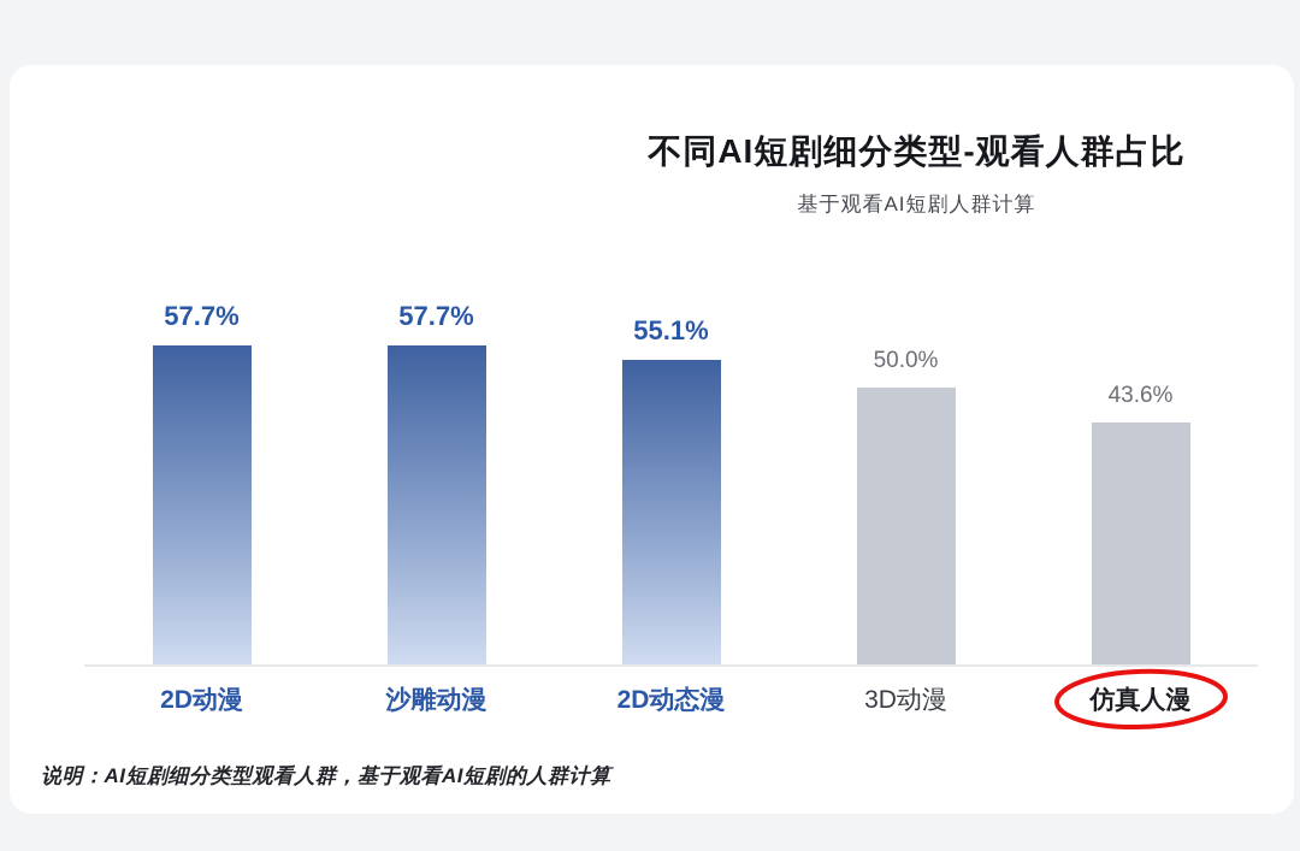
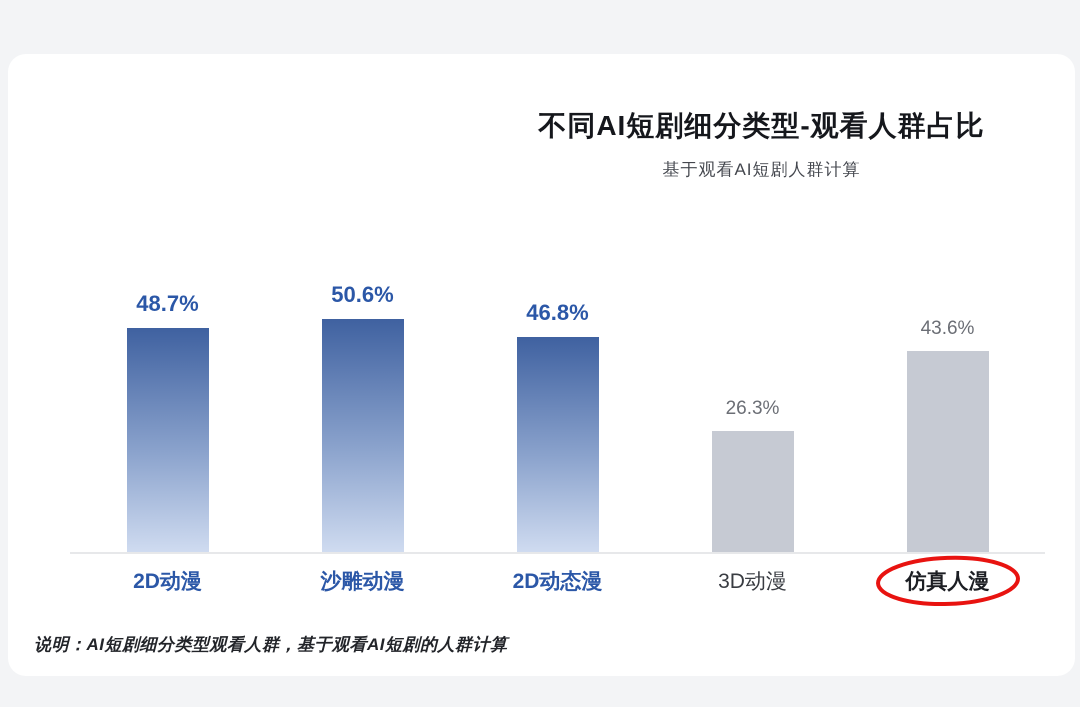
2D动漫: 57.7% -> 48.7%
沙雕动漫: 57.7% -> 50.6%
2D动态漫: 55.1% -> 46.8%
3D动漫: 50.0% -> 26.3%
